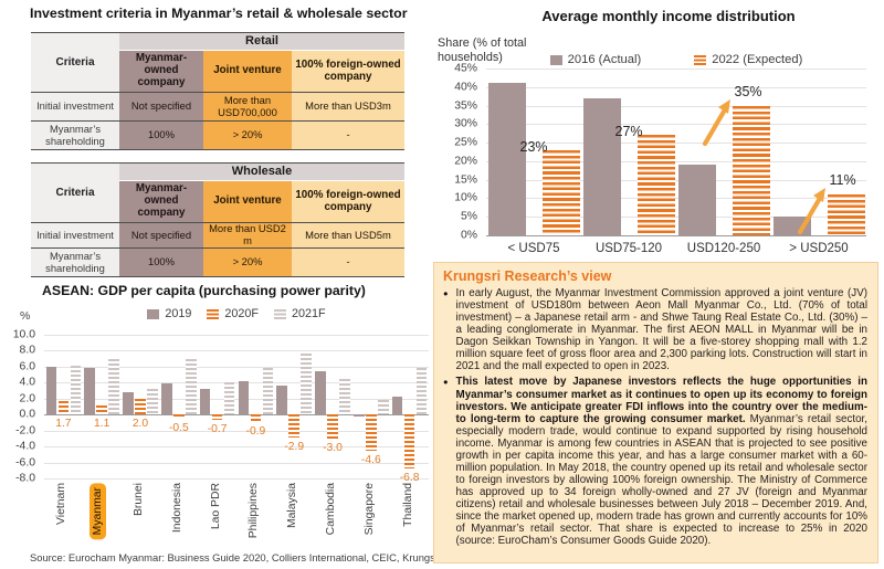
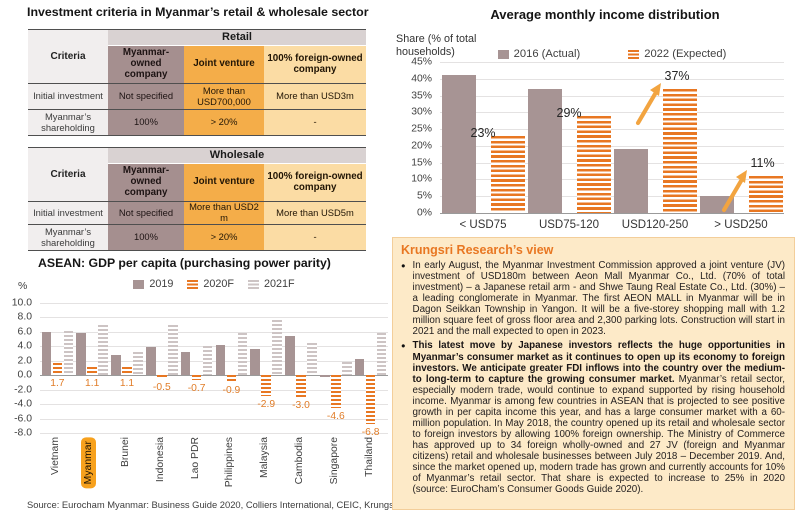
Average monthly income distribution/2022 (Expected)/USD75-120: 27% -> 29%
Average monthly income distribution/2022 (Expected)/USD120-250: 35% -> 37%
ASEAN: GDP per capita (purchasing power parity)/2020F/Brunei: 2.0 -> 1.1
